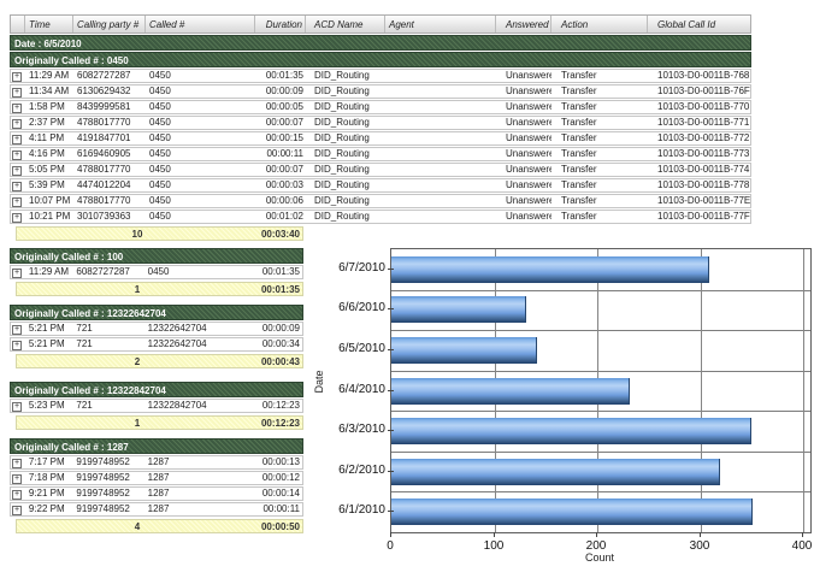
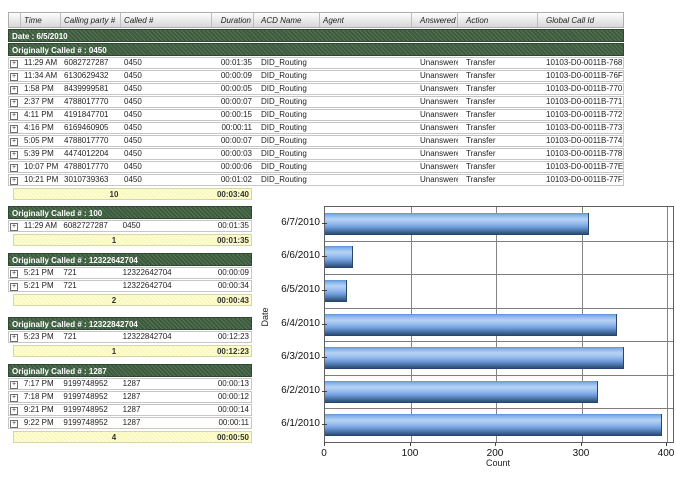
6/6/2010: 130 -> 30
6/5/2010: 140 -> 20
6/4/2010: 230 -> 340
6/1/2010: 350 -> 390
